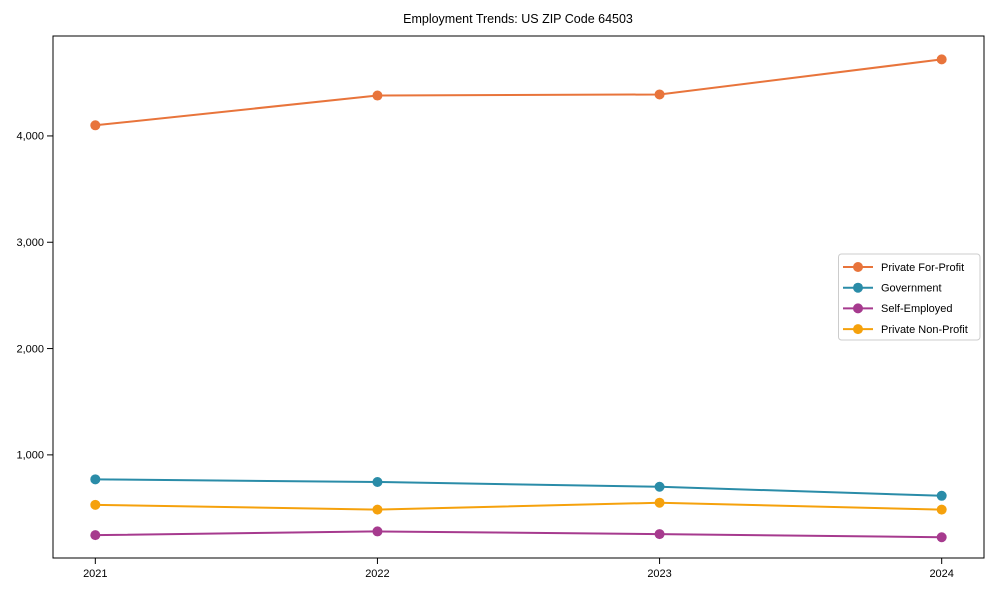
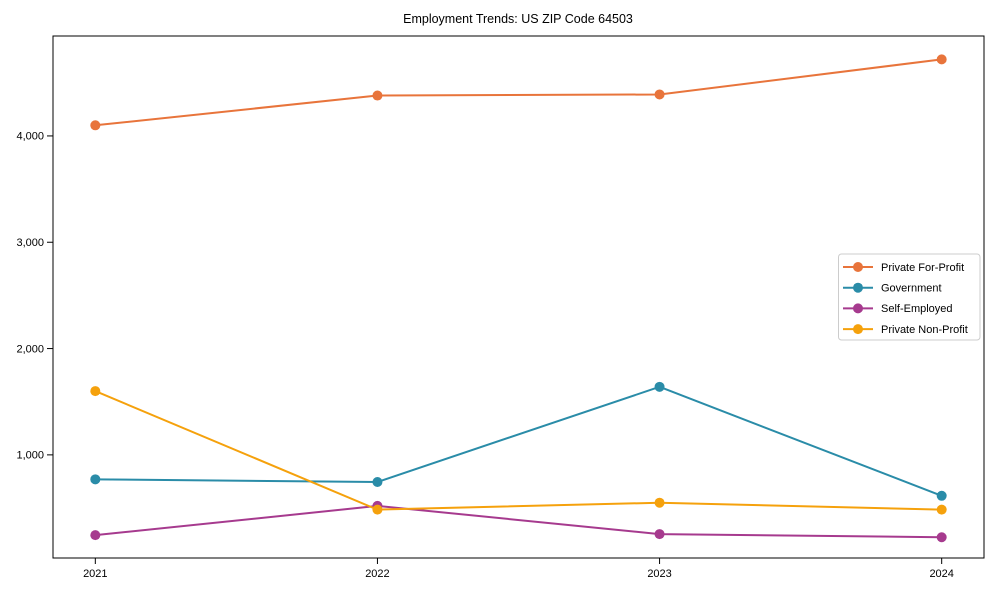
Private Non-Profit/2021: 530 -> 1600
Self-Employed/2022: 280 -> 520
Government/2023: 700 -> 1640
